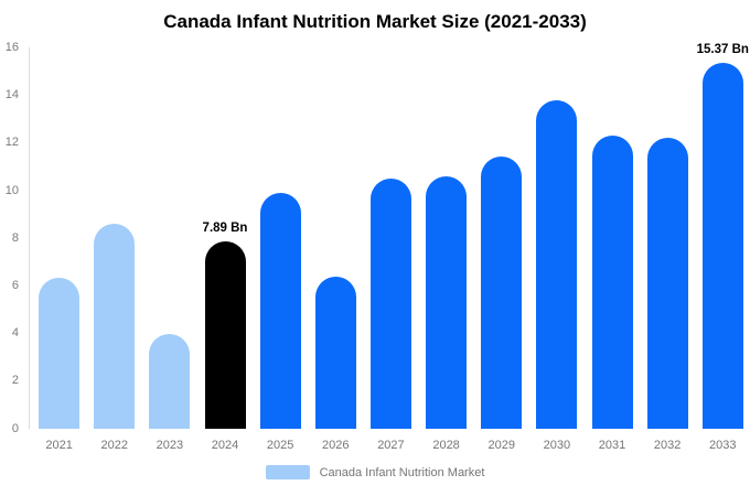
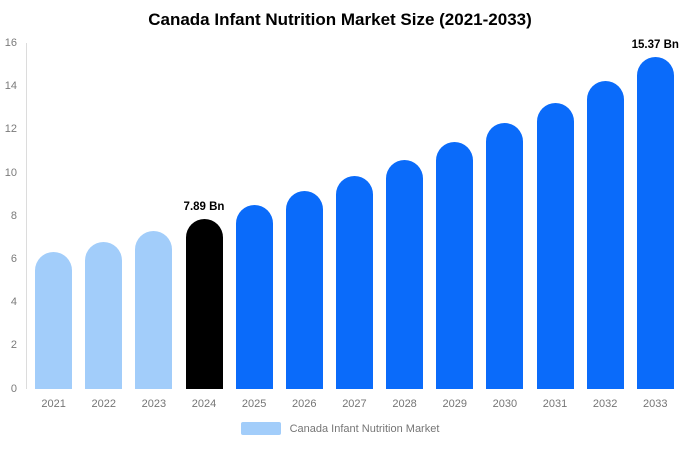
2022: 8.6 -> 6.8
2023: 4.0 -> 7.3
2025: 9.9 -> 8.5
2026: 6.4 -> 9.2
2027: 10.5 -> 9.8
2030: 13.8 -> 12.3
2031: 12.3 -> 13.2
2032: 12.2 -> 14.3
